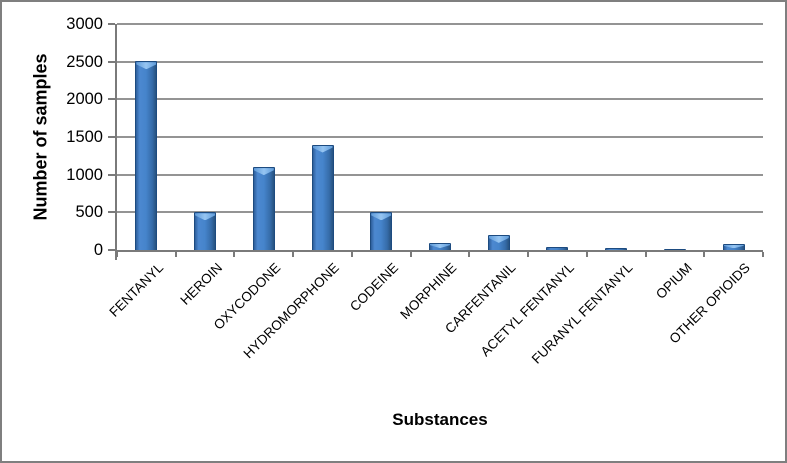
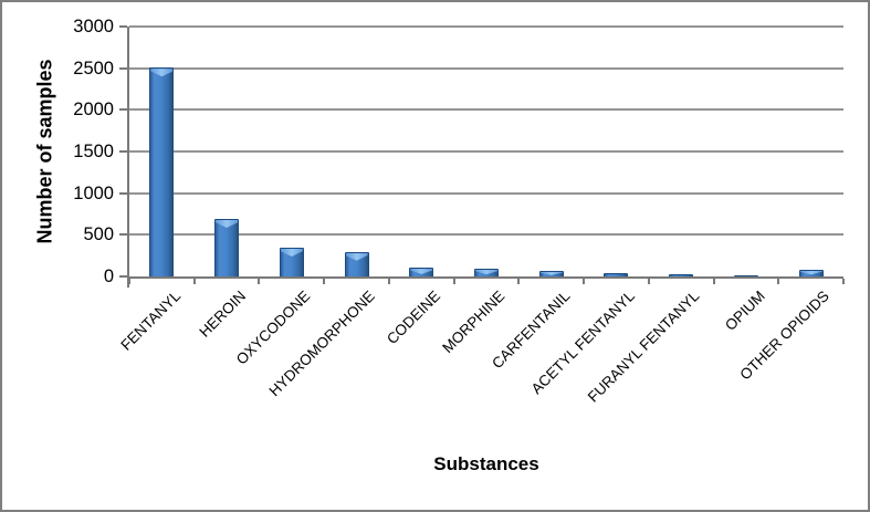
HEROIN: 500 -> 700
OXYCODONE: 1100 -> 300
HYDROMORPHONE: 1400 -> 300
CODEINE: 500 -> 100
CARFENTANIL: 200 -> 100
